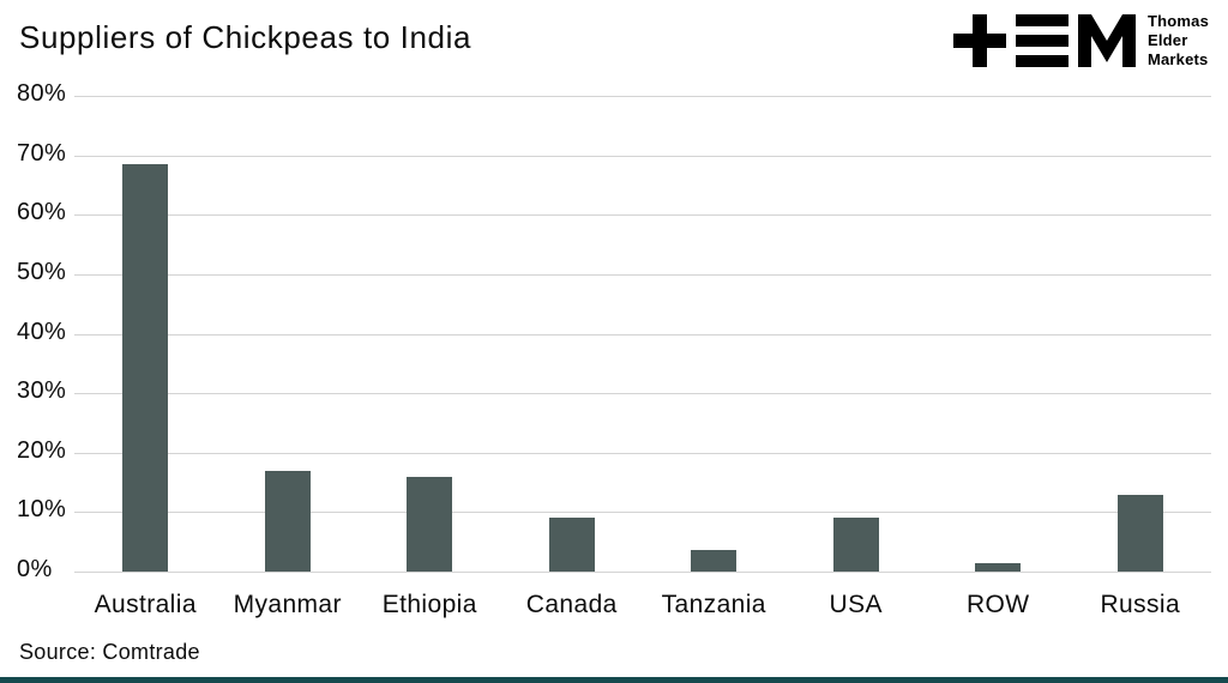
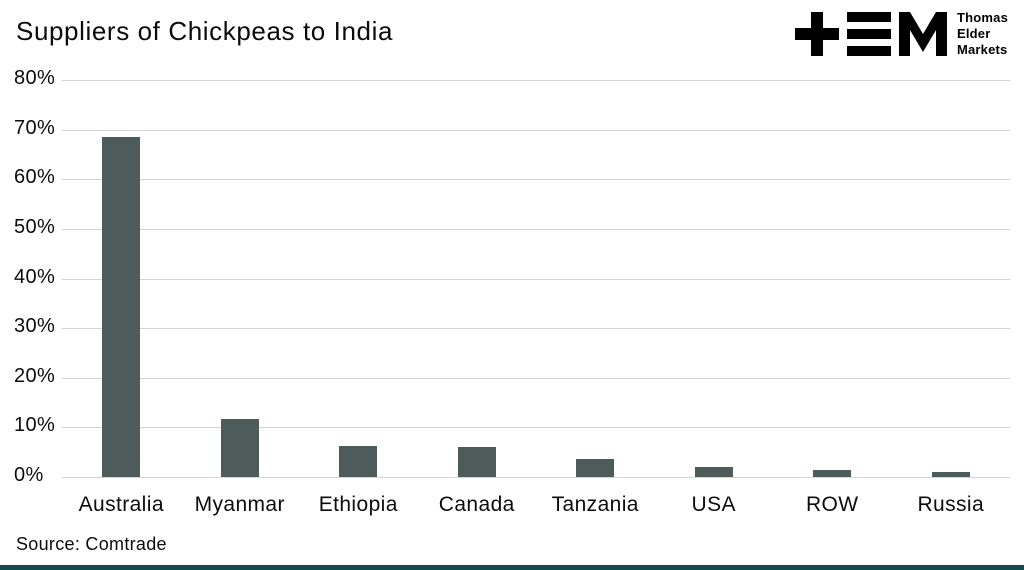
Myanmar: 17% -> 12%
Ethiopia: 16% -> 6%
Canada: 9% -> 6%
USA: 9% -> 2%
Russia: 13% -> 1%
